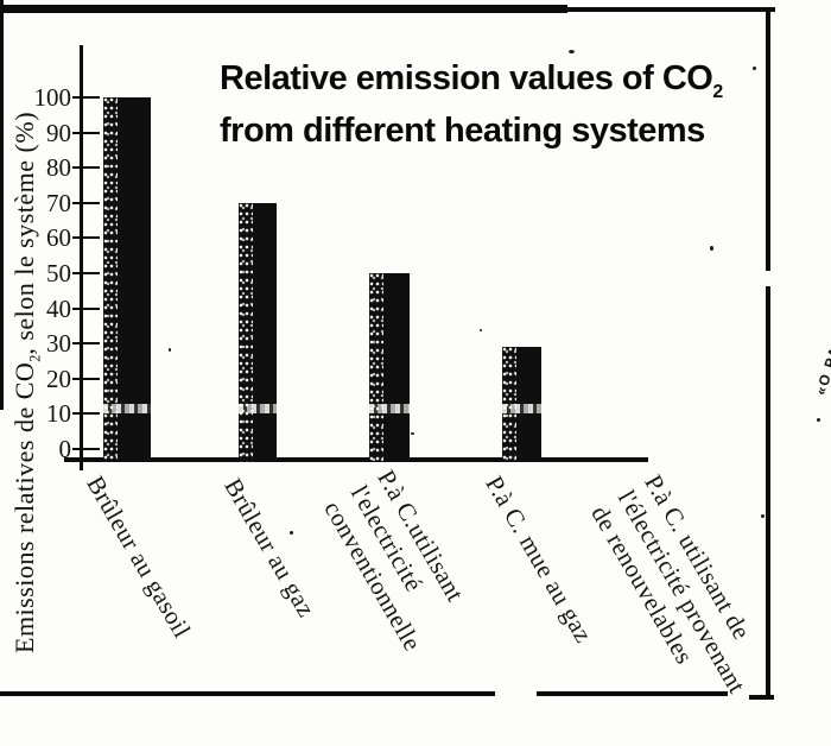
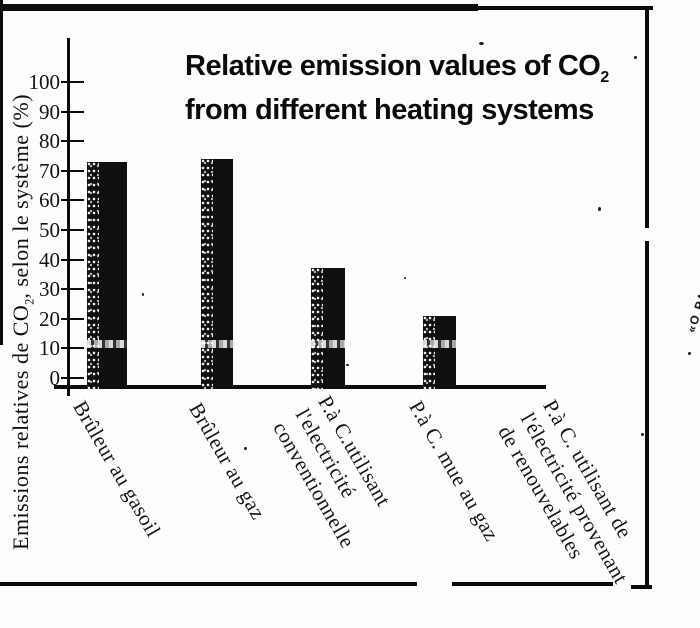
Brûleur au gasoil: 100 -> 73
Brûleur au gaz: 70 -> 74
P.à C.utilisant l'electricité conventionnelle: 50 -> 37
P.à C. mue au gaz: 29 -> 21
